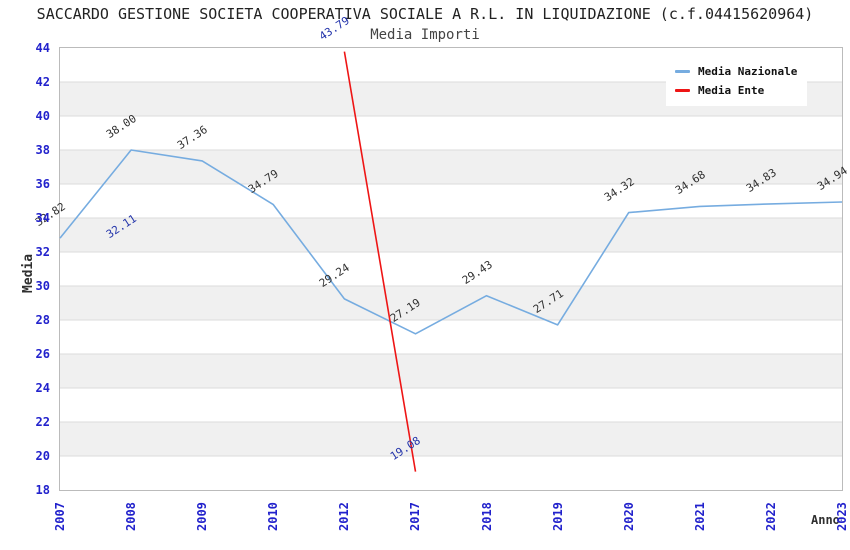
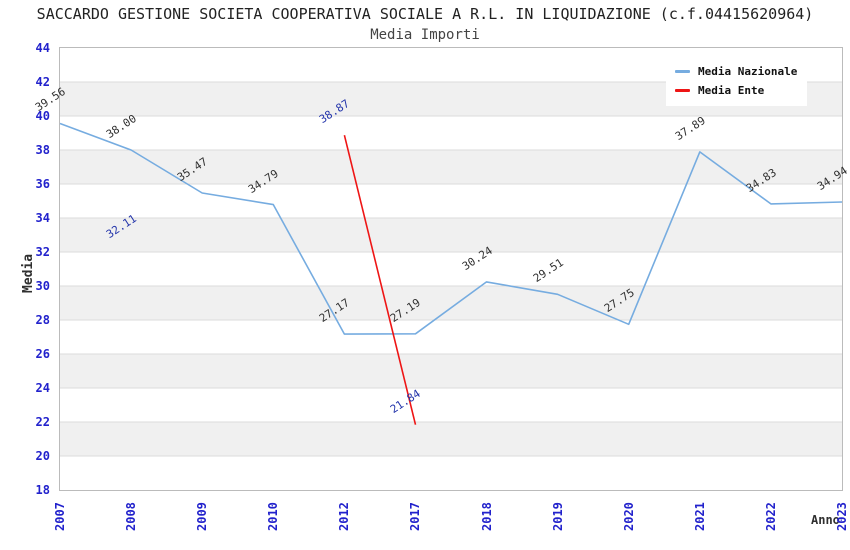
Media Nazionale/2007: 32.82 -> 39.56
Media Nazionale/2009: 37.36 -> 35.47
Media Nazionale/2012: 29.24 -> 27.17
Media Ente/2012: 43.79 -> 38.87
Media Ente/2017: 19.08 -> 21.84
Media Nazionale/2018: 29.43 -> 30.24
Media Nazionale/2019: 27.71 -> 29.51
Media Nazionale/2020: 34.32 -> 27.75
Media Nazionale/2021: 34.68 -> 37.89
